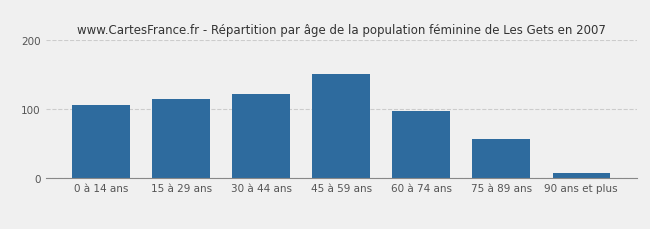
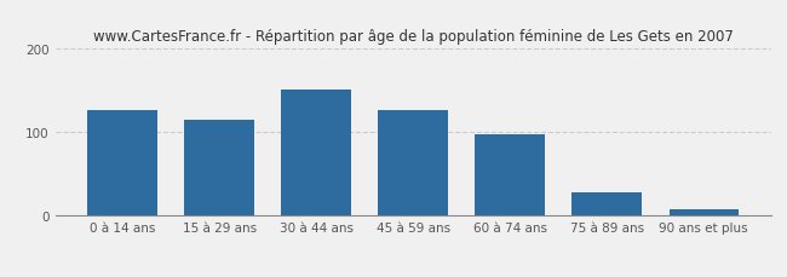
0 à 14 ans: 106 -> 126
30 à 44 ans: 122 -> 152
45 à 59 ans: 152 -> 126
75 à 89 ans: 57 -> 28
